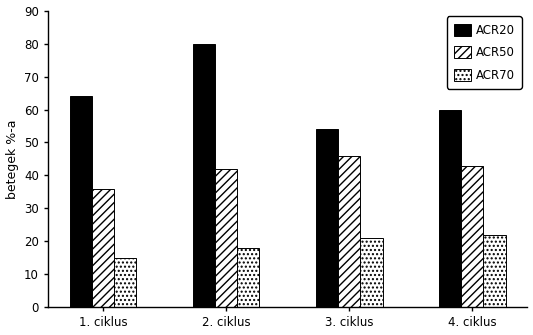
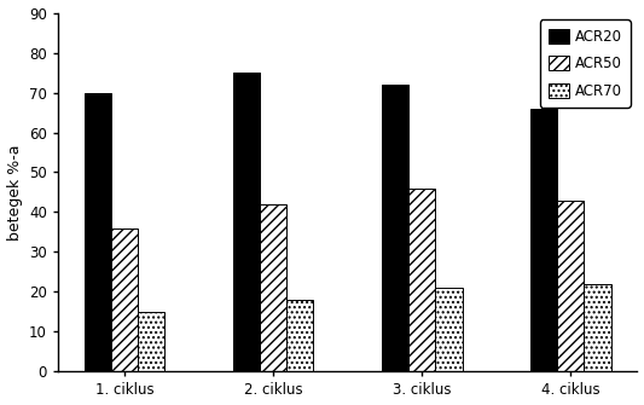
ACR20/1. ciklus: 64 -> 70
ACR20/2. ciklus: 80 -> 75
ACR20/3. ciklus: 54 -> 72
ACR20/4. ciklus: 60 -> 66
